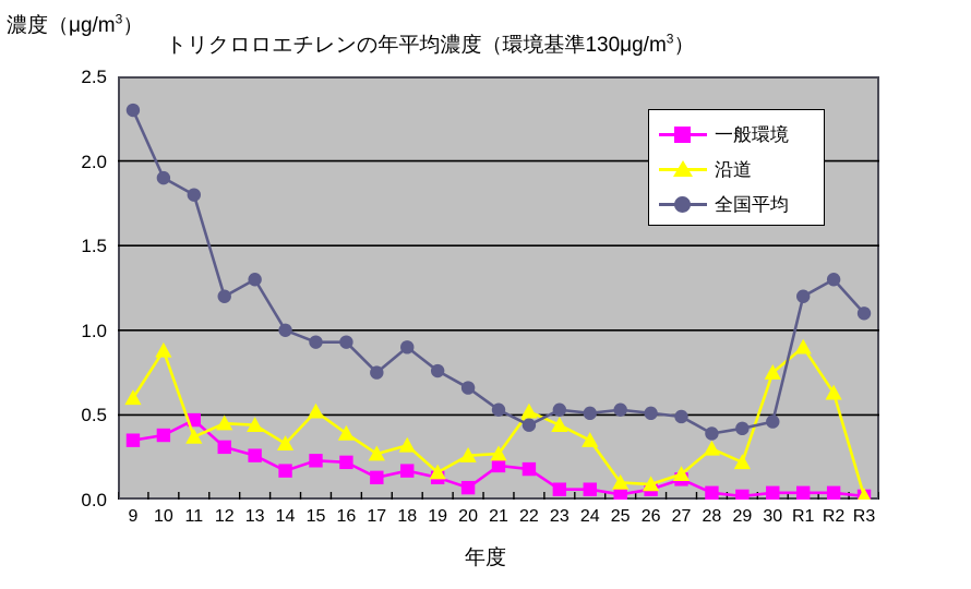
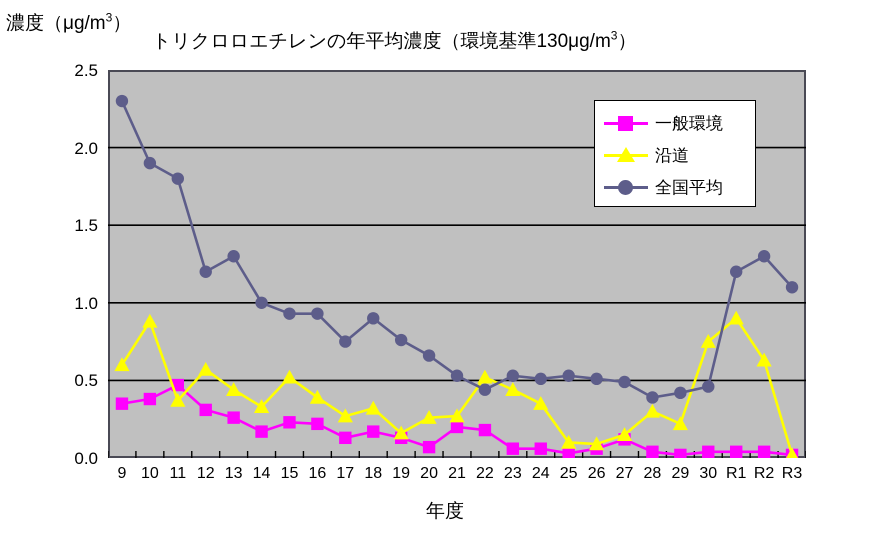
沿道/12: 0.45 -> 0.57
